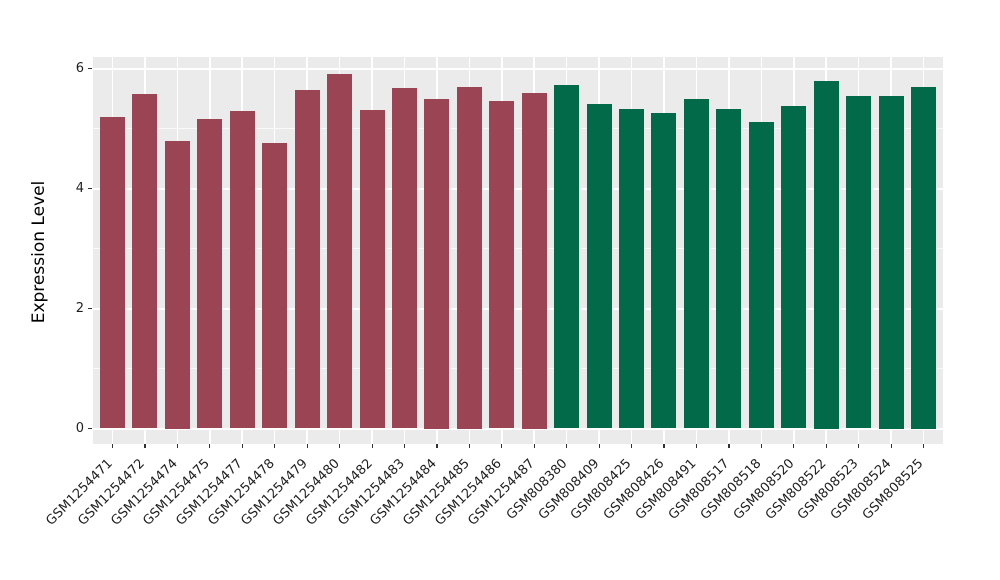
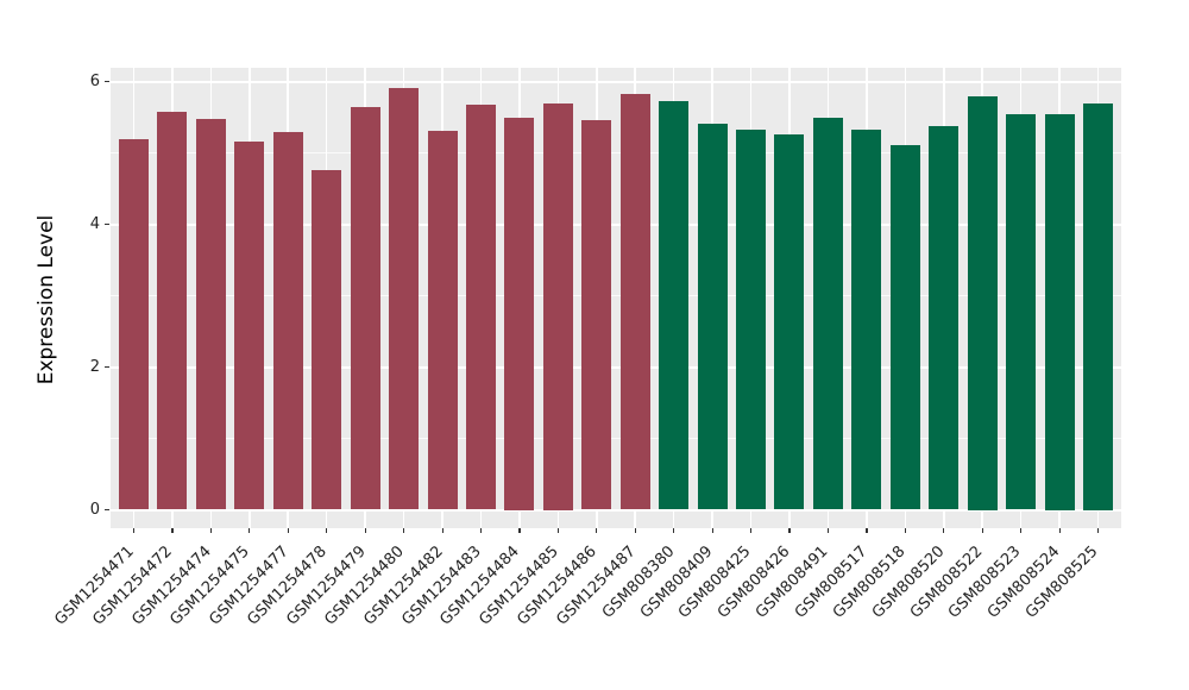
GSM1254474: 4.8 -> 5.5
GSM1254487: 5.6 -> 5.8
